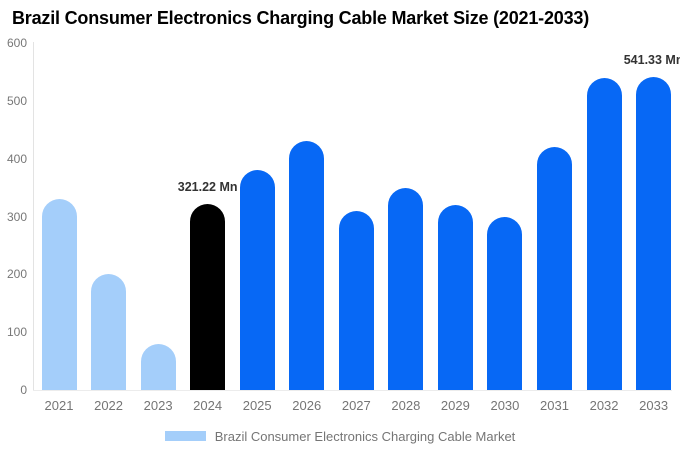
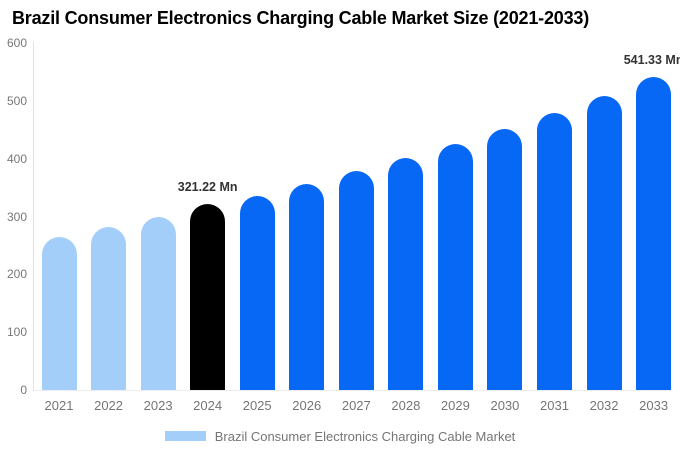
2021: 330 -> 260
2022: 200 -> 280
2023: 80 -> 300
2025: 380 -> 340
2026: 430 -> 360
2027: 310 -> 380
2028: 350 -> 400
2029: 320 -> 430
2030: 300 -> 450
2031: 420 -> 480
2032: 540 -> 510
